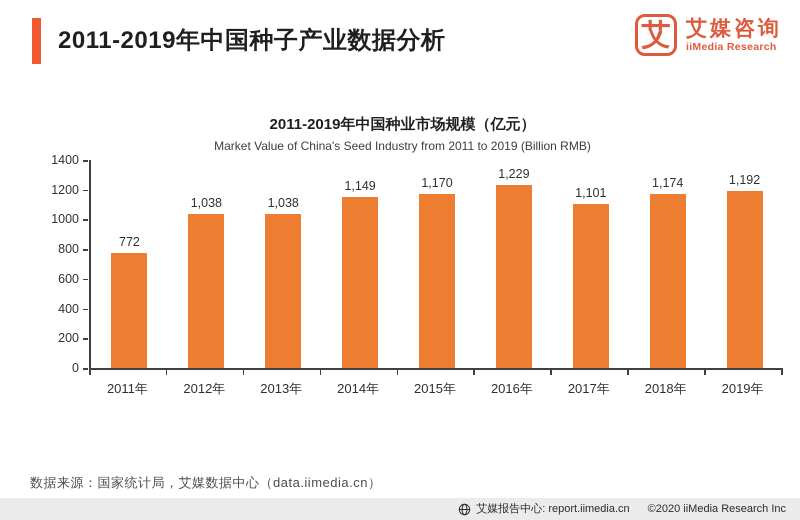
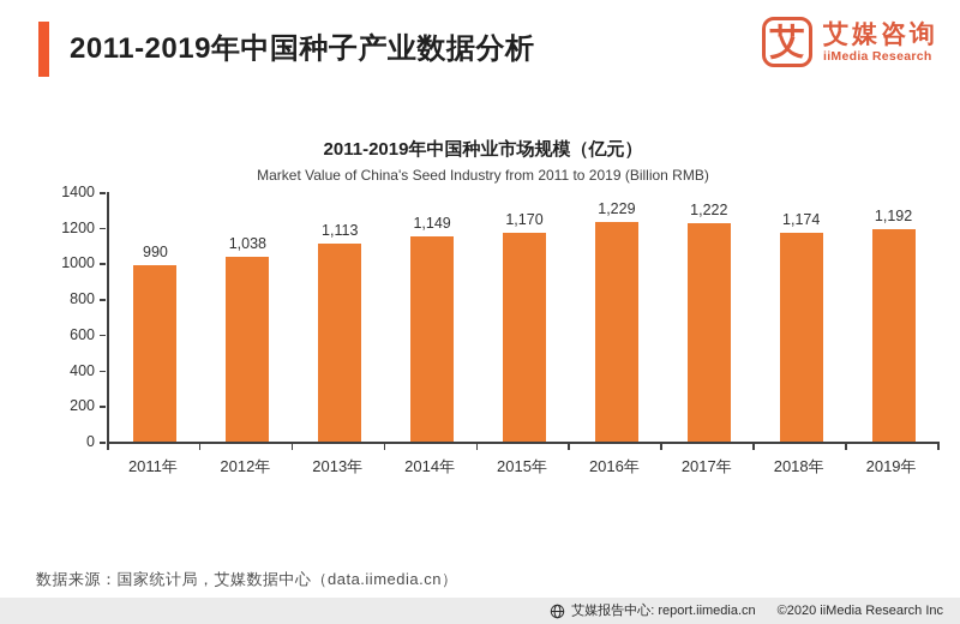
2011年: 772 -> 990
2013年: 1,038 -> 1,113
2017年: 1,101 -> 1,222
